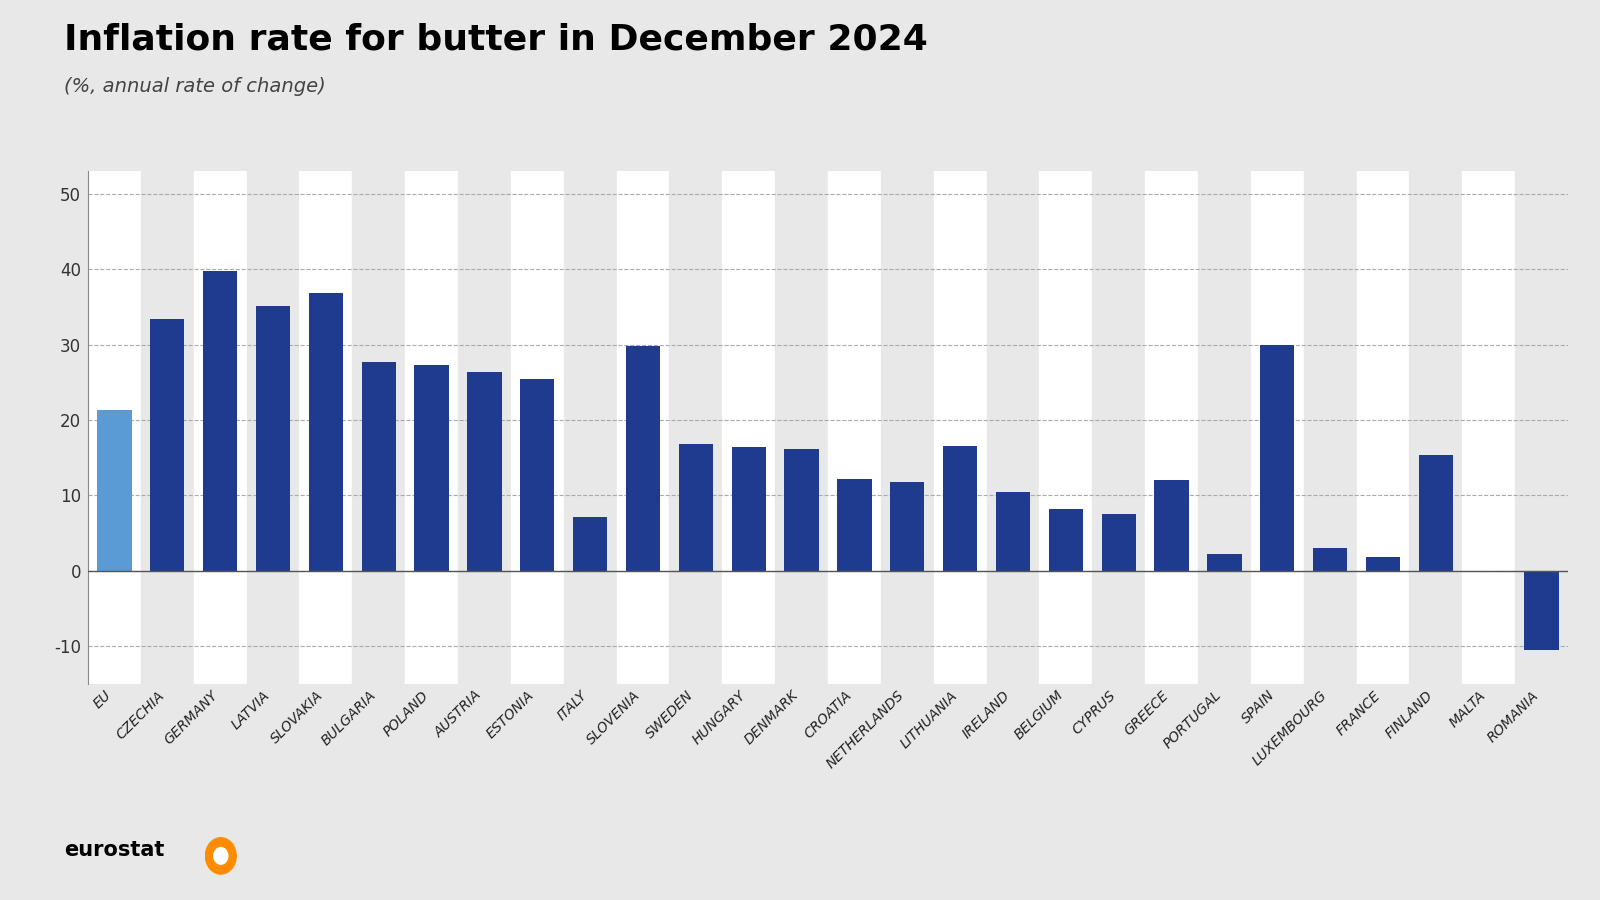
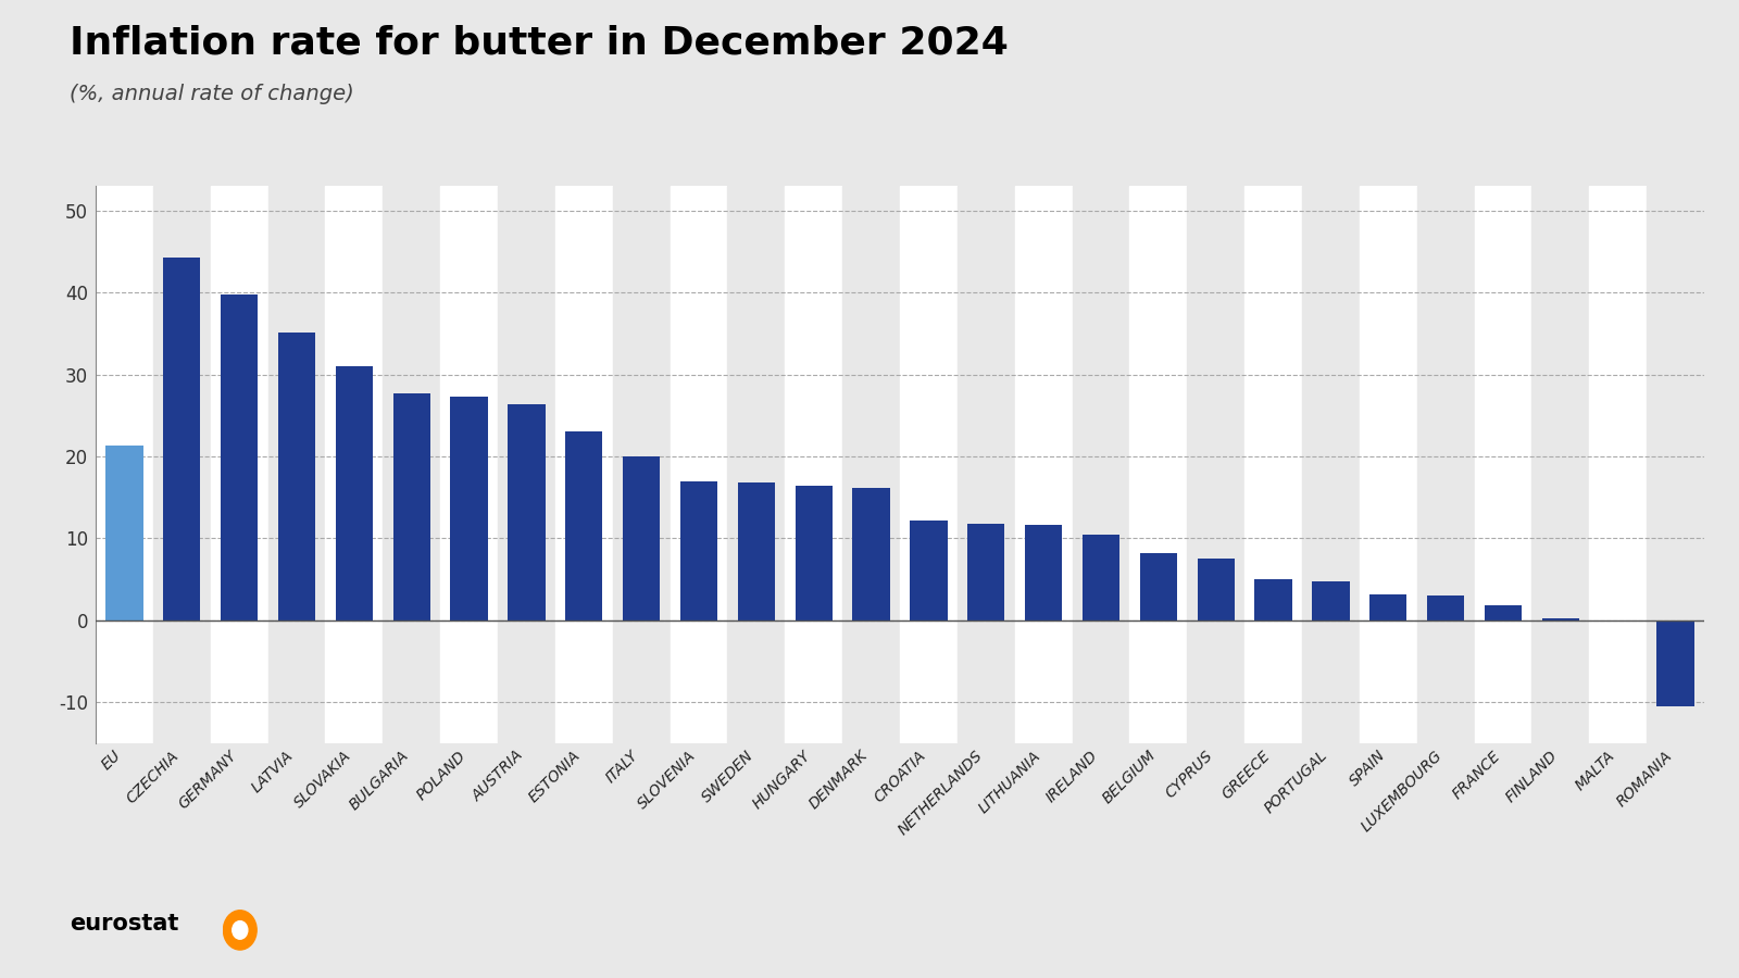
CZECHIA: 33.4 -> 44.2
SLOVAKIA: 36.8 -> 31.0
ESTONIA: 25.4 -> 23.0
ITALY: 7.2 -> 20.0
SLOVENIA: 29.8 -> 17.0
LITHUANIA: 16.6 -> 11.6
GREECE: 12.0 -> 5.0
PORTUGAL: 2.2 -> 4.8
SPAIN: 30.0 -> 3.2
FINLAND: 15.4 -> 0.3
